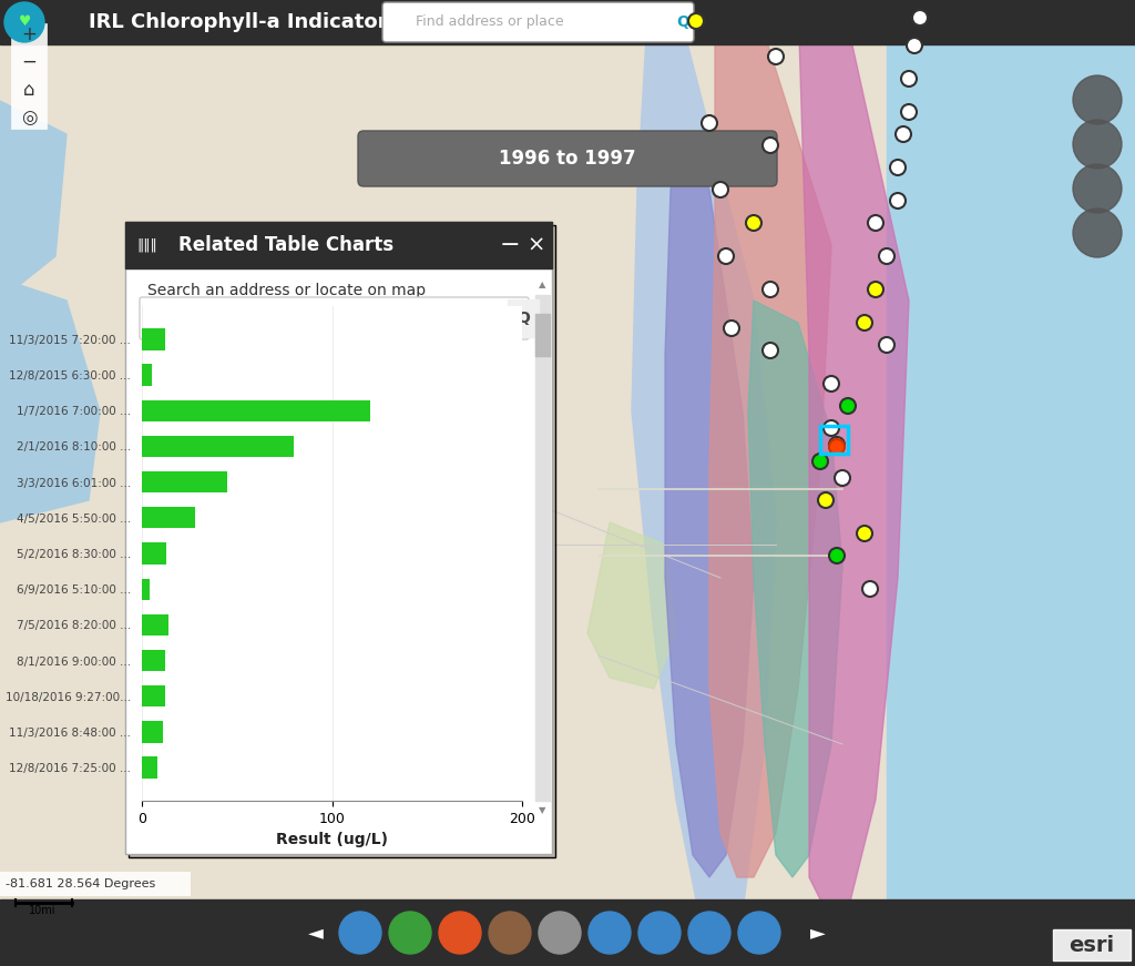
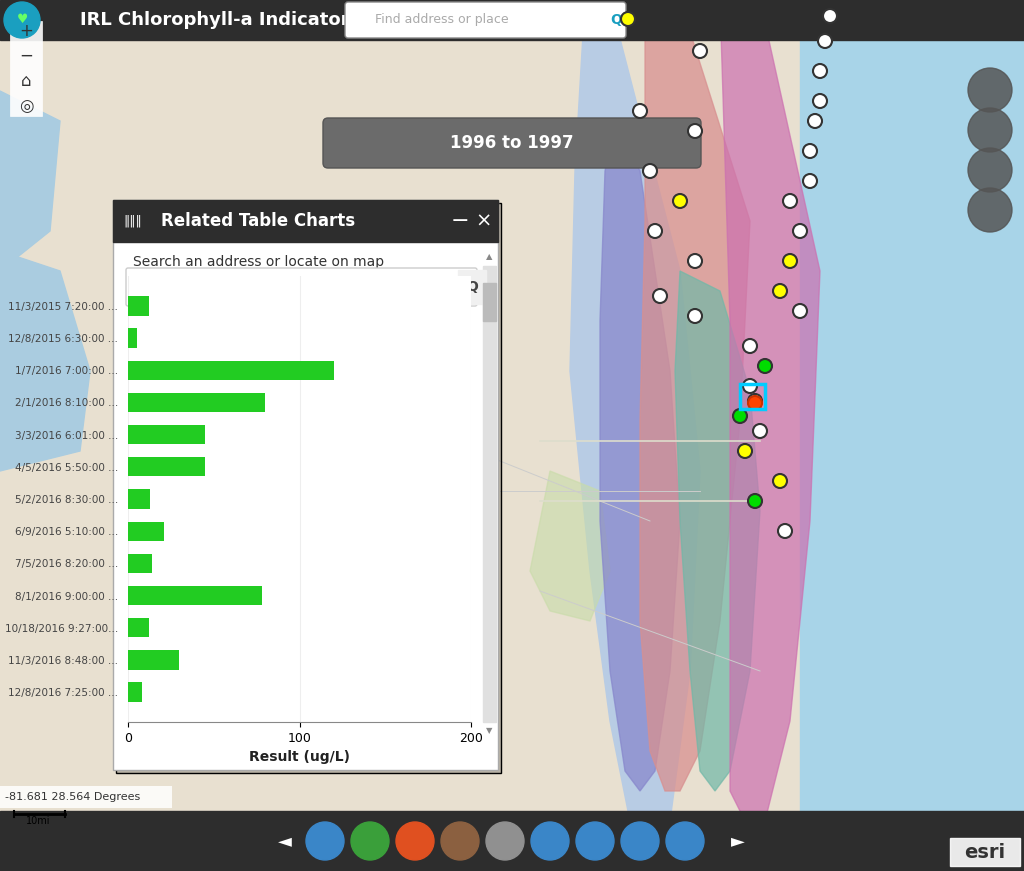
4/5/2016 5:50:00 ...: 28 -> 45
6/9/2016 5:10:00 ...: 4 -> 21
8/1/2016 9:00:00 ...: 12 -> 78
11/3/2016 8:48:00 ...: 11 -> 30
